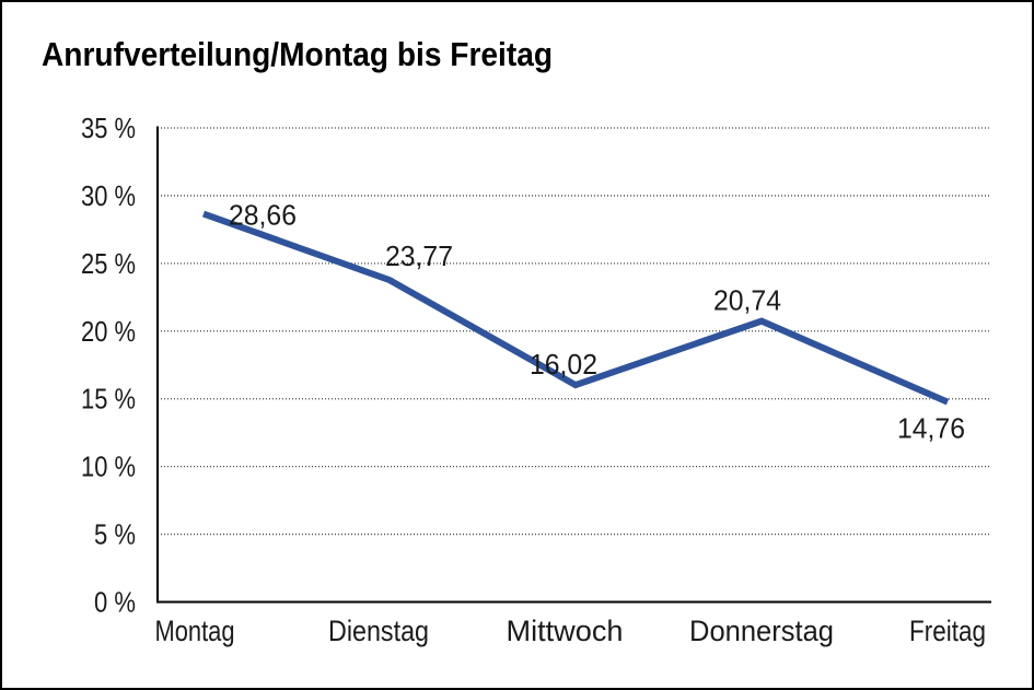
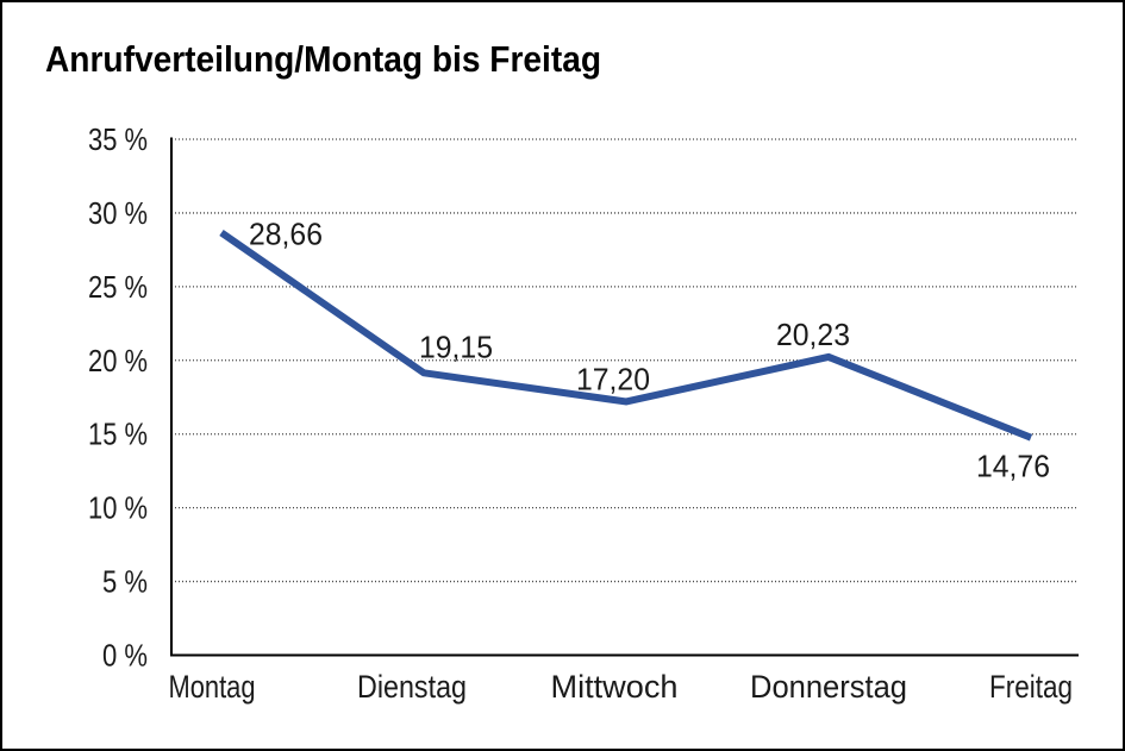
Dienstag: 23,77 -> 19,15
Mittwoch: 16,02 -> 17,20
Donnerstag: 20,74 -> 20,23
